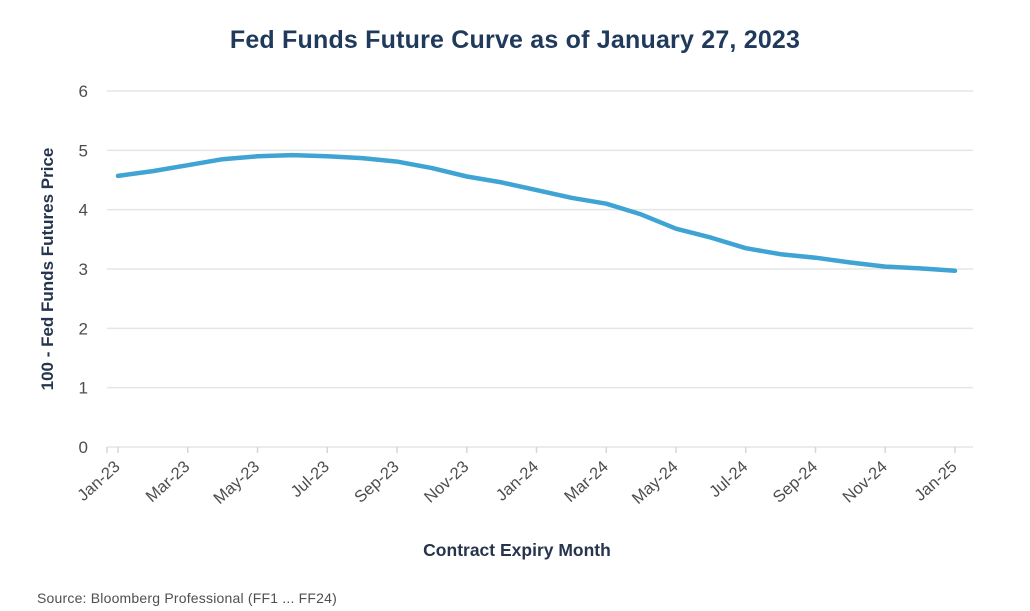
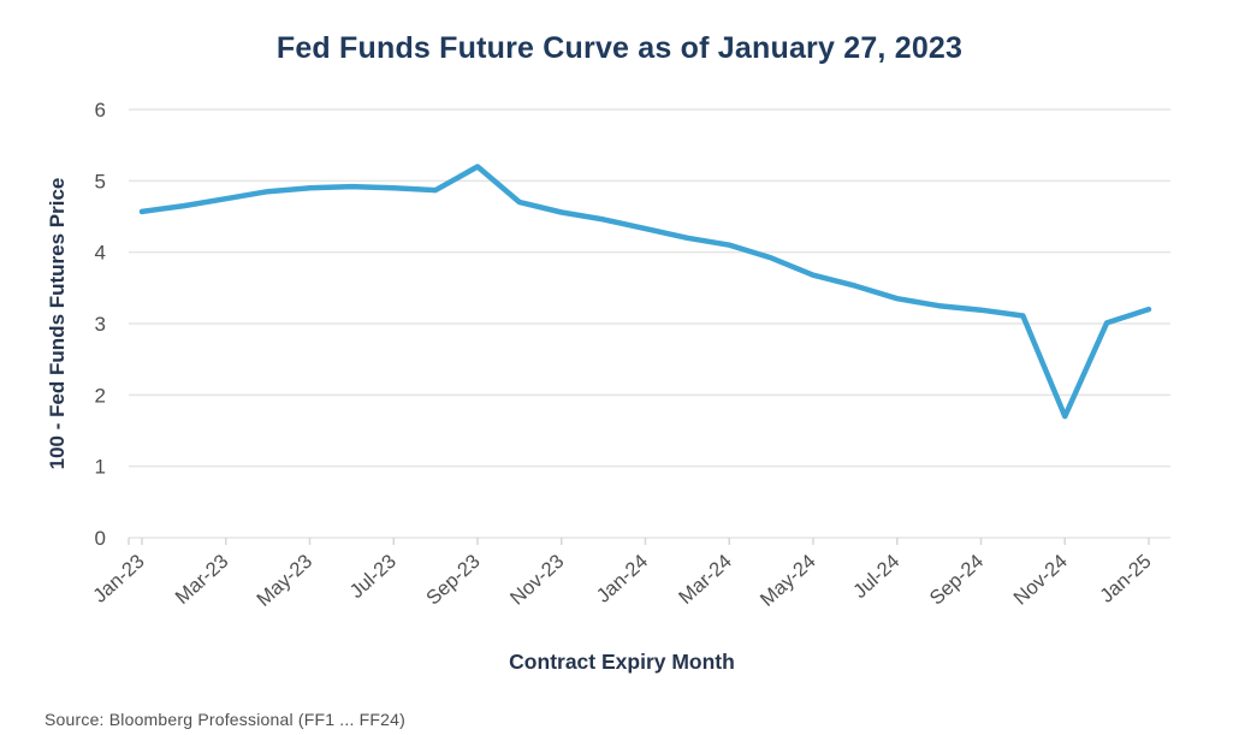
Sep-23: 4.8 -> 5.2
Nov-24: 3.0 -> 1.7
Jan-25: 3.0 -> 3.2
